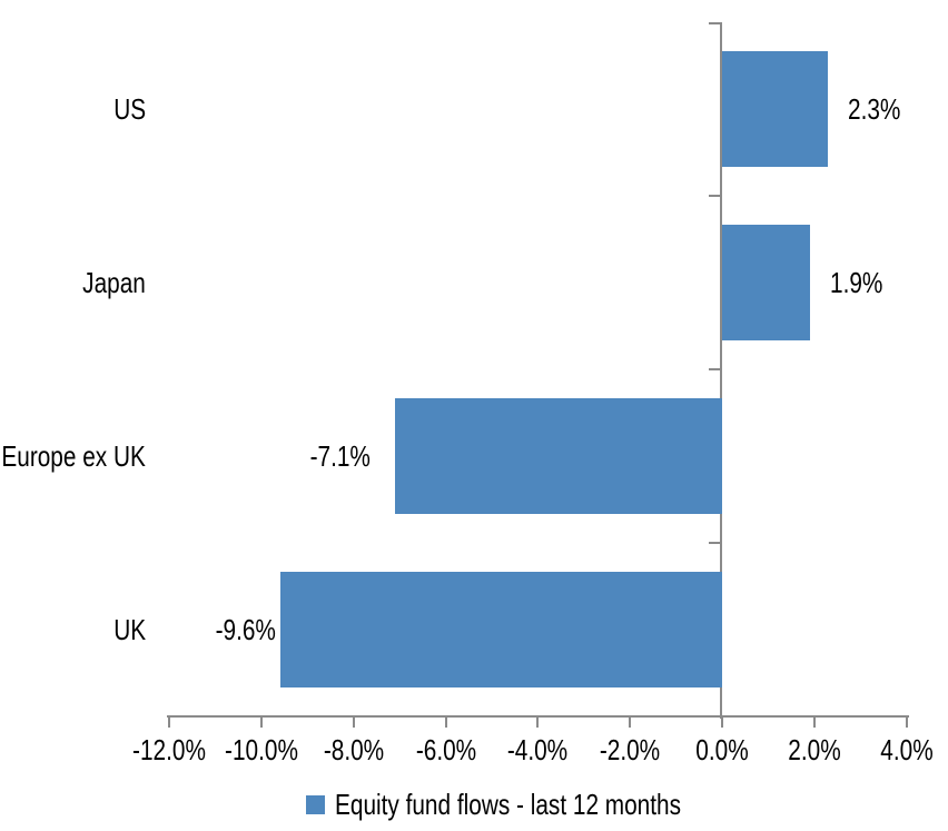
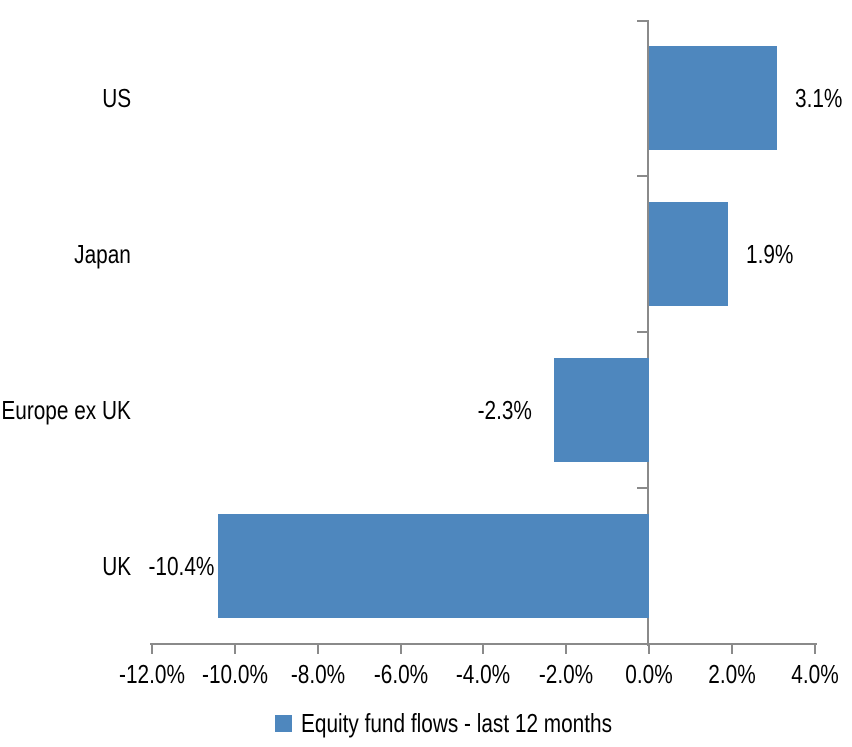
US: 2.3% -> 3.1%
Europe ex UK: -7.1% -> -2.3%
UK: -9.6% -> -10.4%
